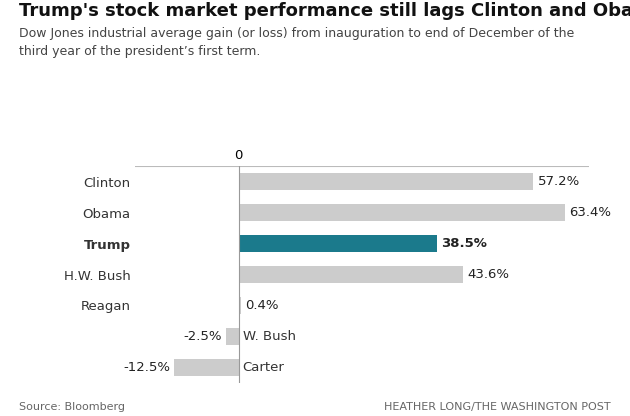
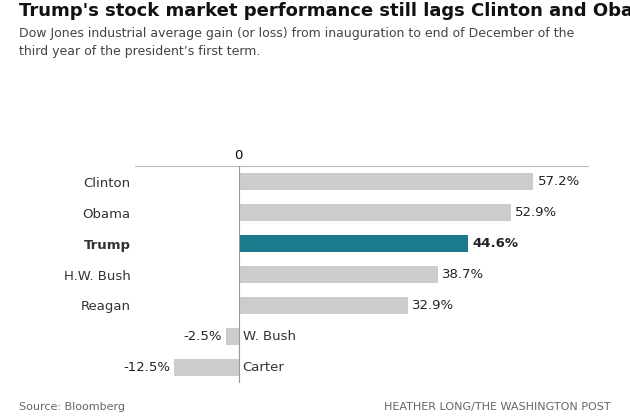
Obama: 63.4% -> 52.9%
Trump: 38.5% -> 44.6%
H.W. Bush: 43.6% -> 38.7%
Reagan: 0.4% -> 32.9%
